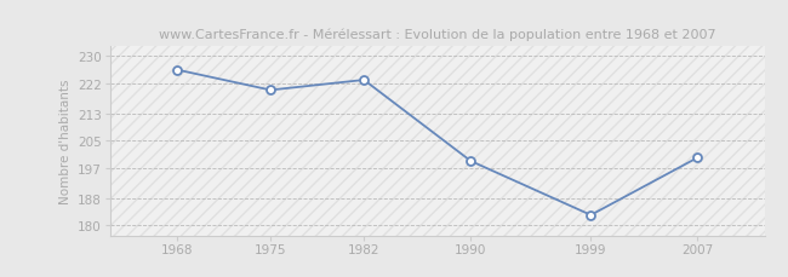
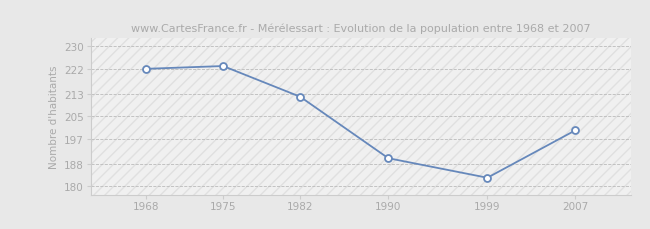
1968: 226 -> 222
1975: 220 -> 223
1982: 223 -> 212
1990: 199 -> 190
